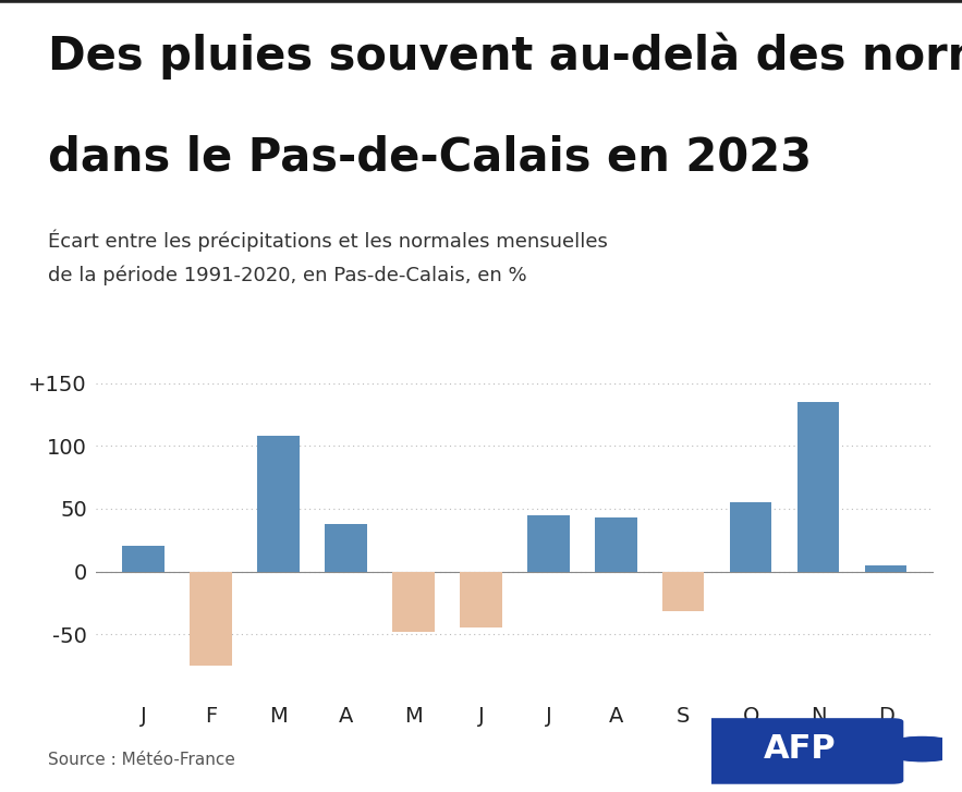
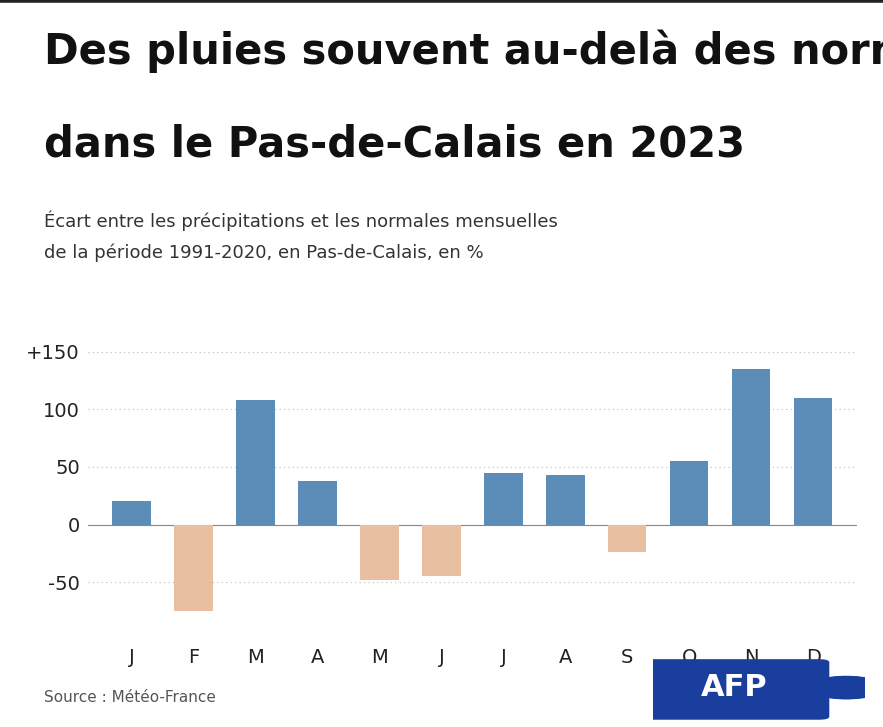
S: -32 -> -24
D: 5 -> 110
